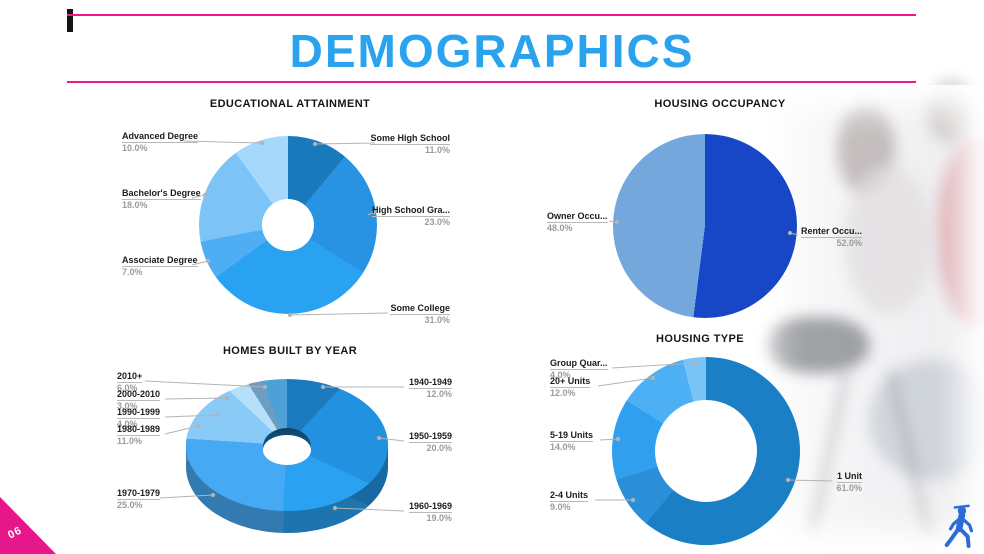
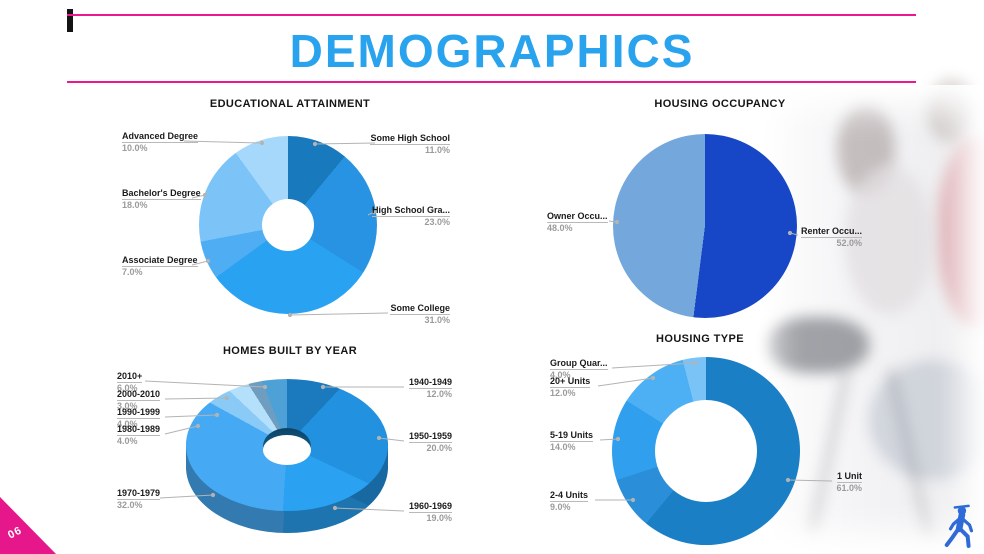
HOMES BUILT BY YEAR/1970-1979: 25.0% -> 32.0%
HOMES BUILT BY YEAR/1980-1989: 11.0% -> 4.0%
